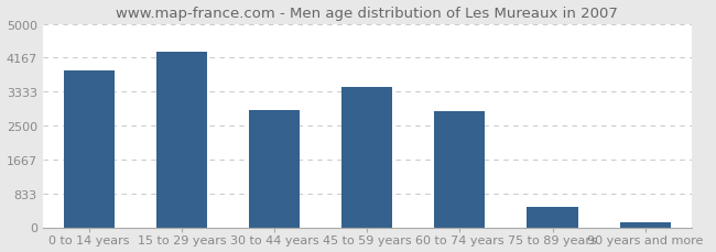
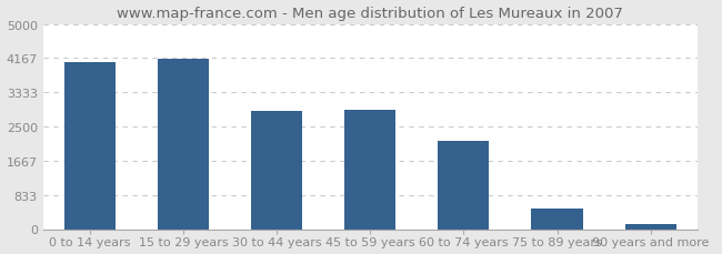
0 to 14 years: 3850 -> 4060
15 to 29 years: 4300 -> 4150
45 to 59 years: 3450 -> 2910
60 to 74 years: 2850 -> 2150
